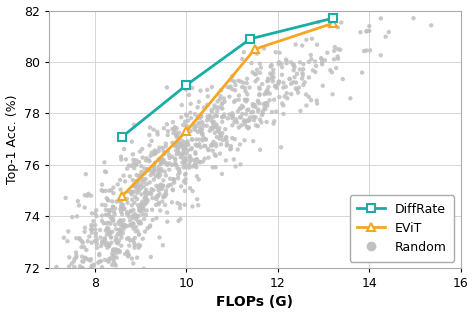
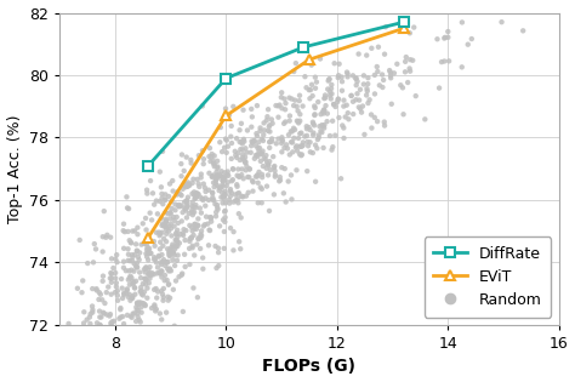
DiffRate/10: 79.1 -> 79.9
EViT/10: 77.3 -> 78.7
